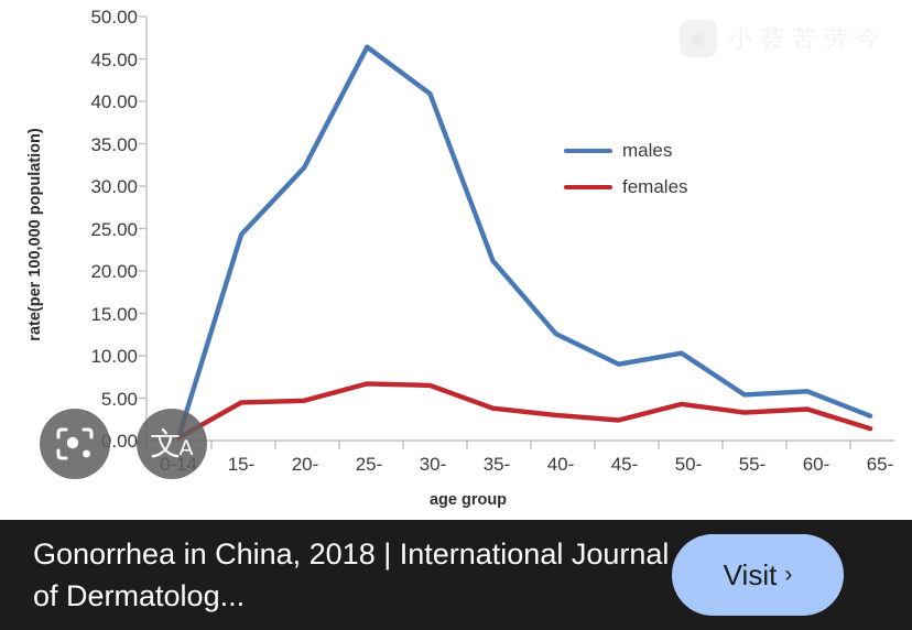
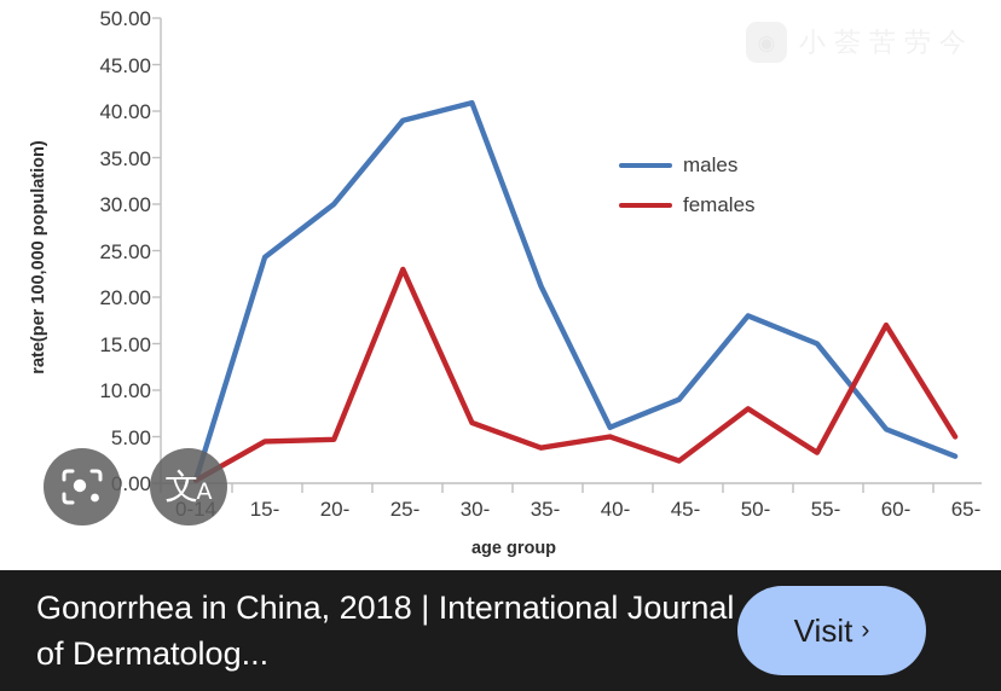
males/20-: 32 -> 30
males/25-: 46 -> 39
females/25-: 7 -> 23
males/40-: 13 -> 6
females/40-: 3 -> 5
males/50-: 10 -> 18
females/50-: 4 -> 8
males/55-: 5 -> 15
females/60-: 4 -> 17
females/65-: 1 -> 5
